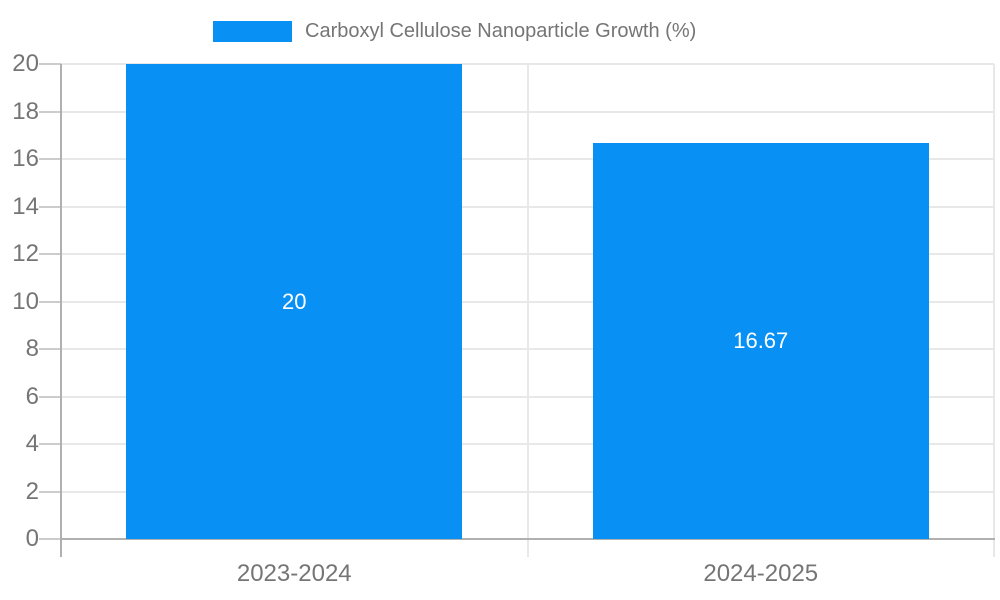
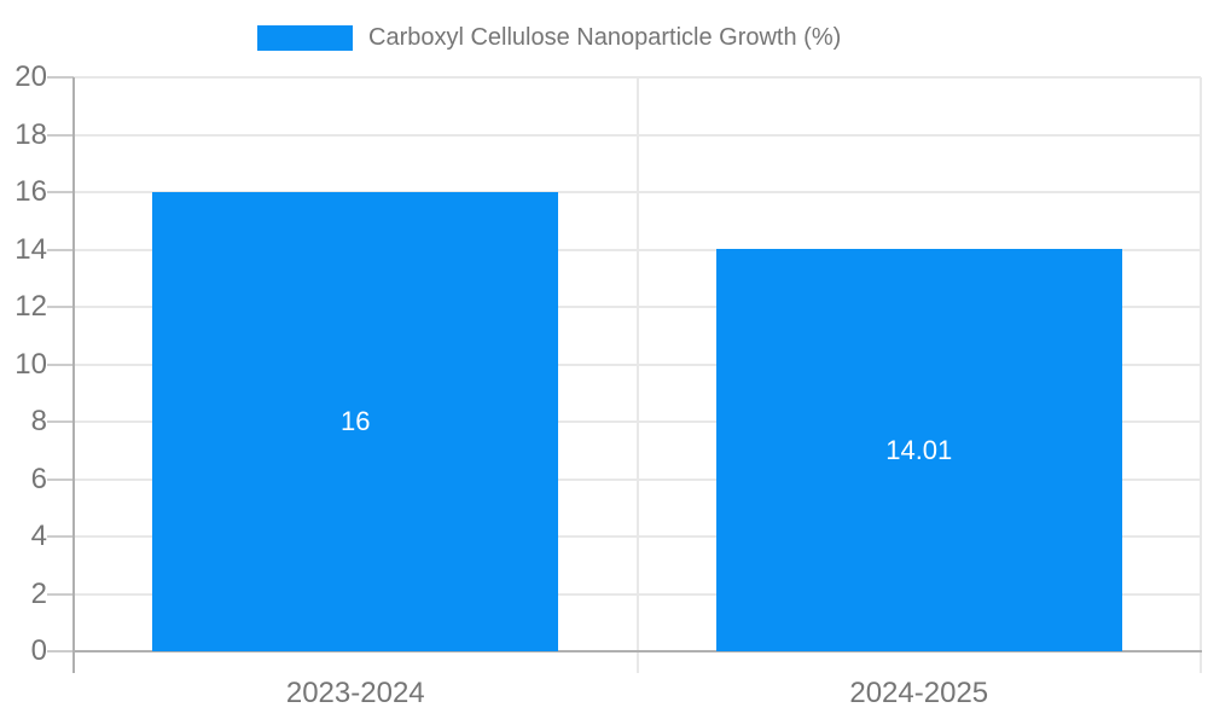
2023-2024: 20 -> 16
2024-2025: 16.67 -> 14.01
